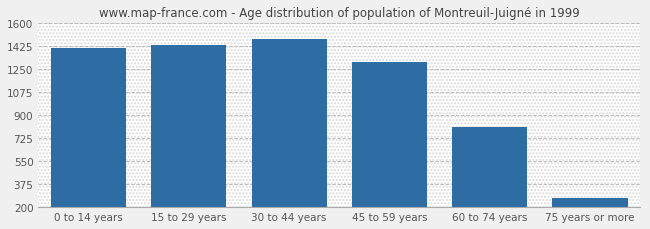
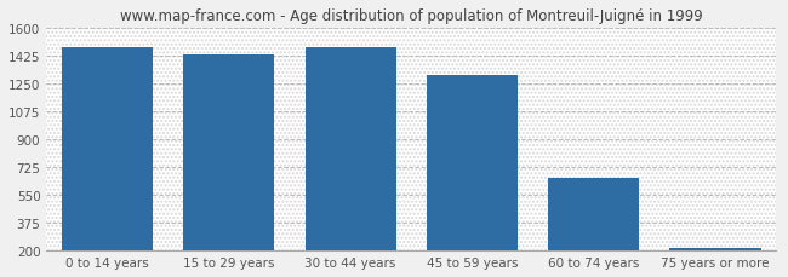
0 to 14 years: 1410 -> 1480
60 to 74 years: 810 -> 660
75 years or more: 270 -> 220
